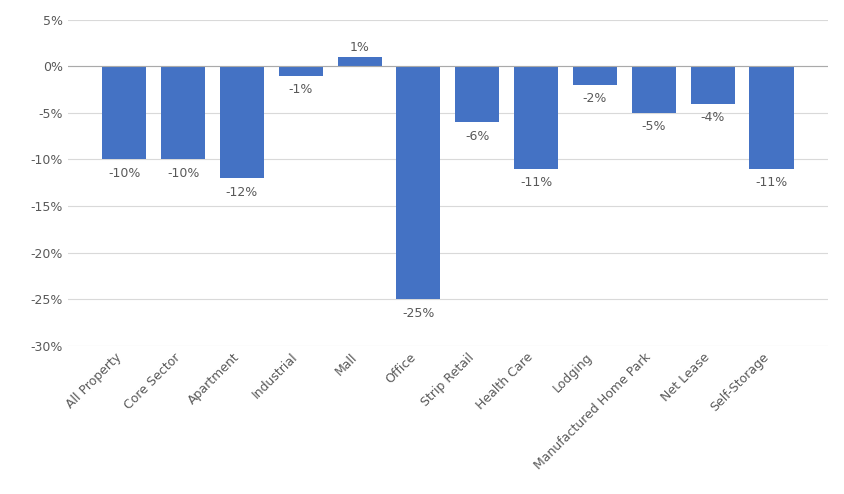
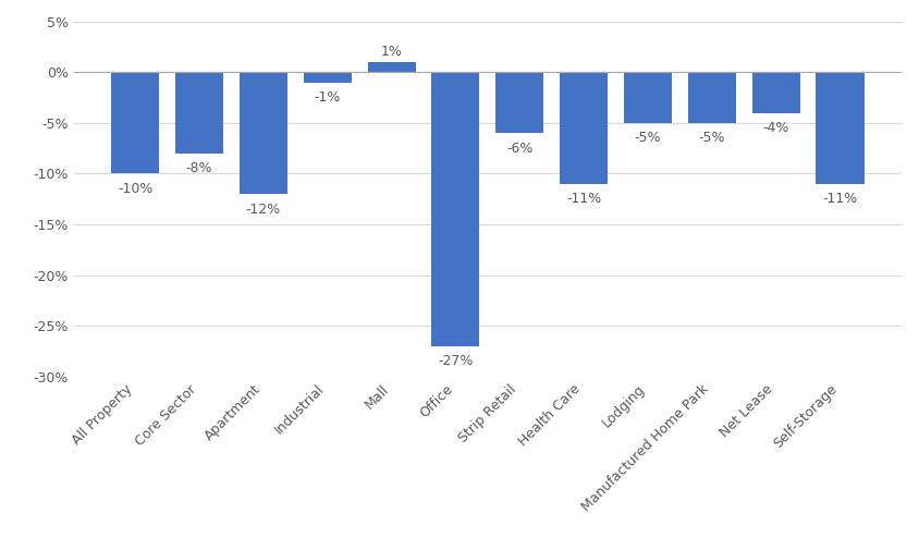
Core Sector: -10% -> -8%
Office: -25% -> -27%
Lodging: -2% -> -5%
